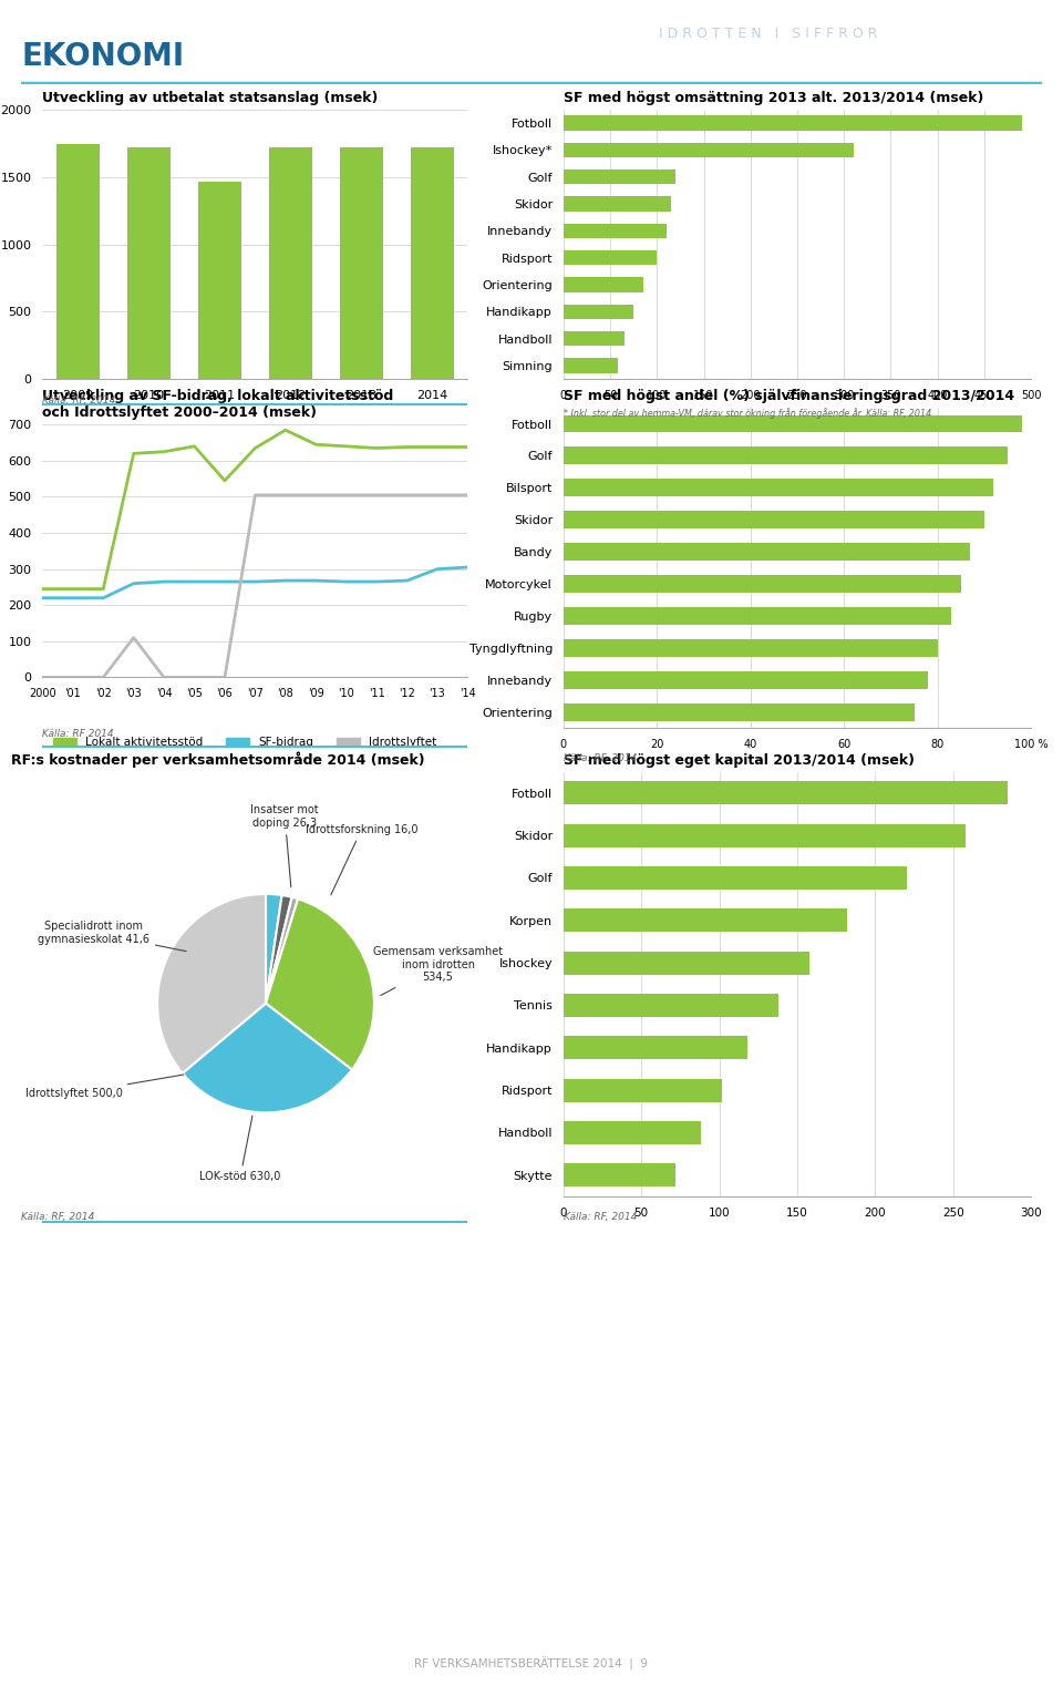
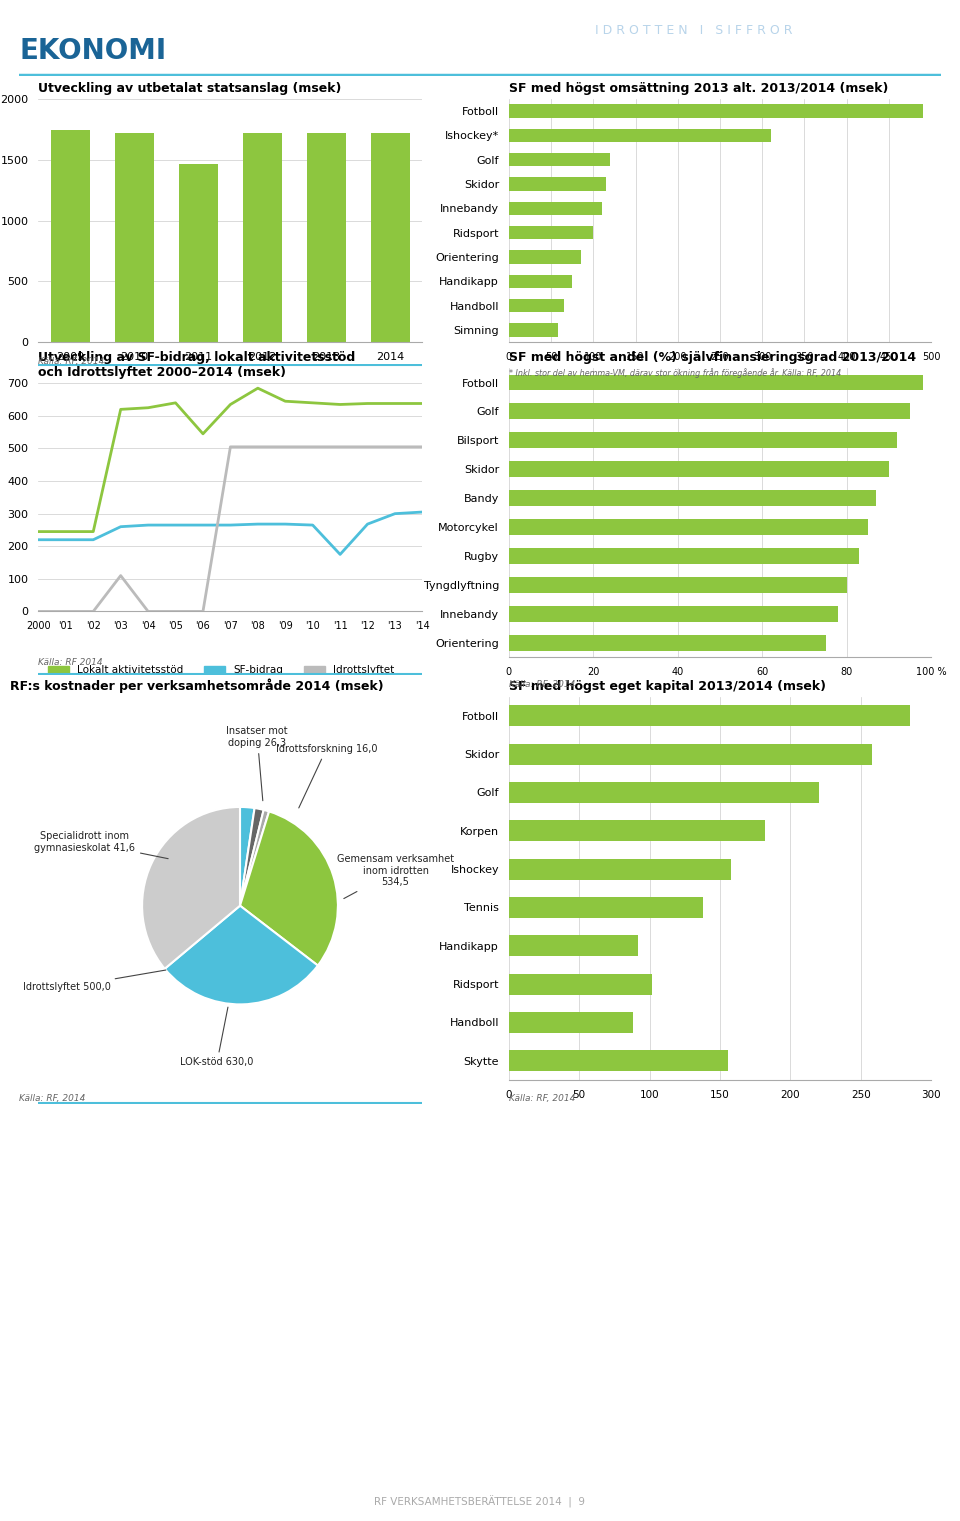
SF-bidrag/'11: 265 -> 175
SF med högst eget kapital 2013/2014 (msek)/Handikapp: 118 -> 92
SF med högst eget kapital 2013/2014 (msek)/Skytte: 72 -> 156
